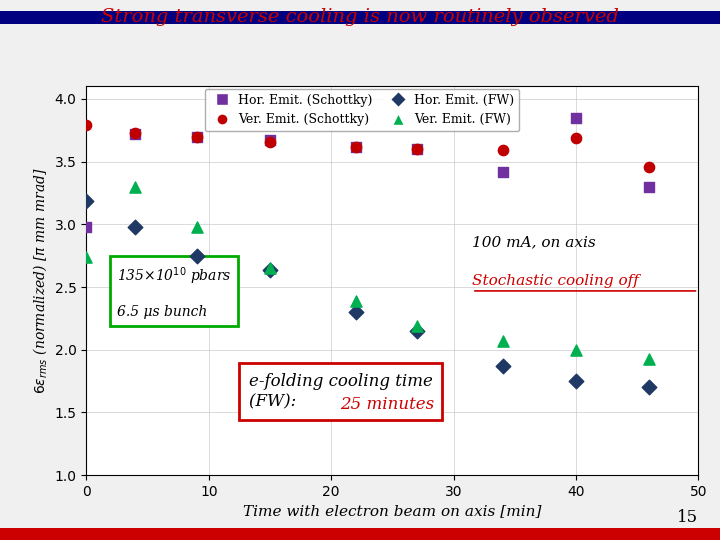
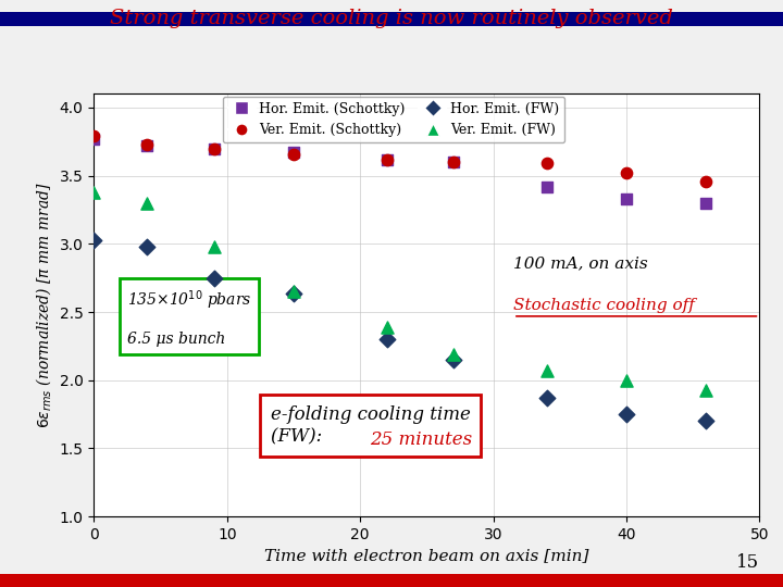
Hor. Emit. (Schottky)/0: 2.98 -> 3.77
Hor. Emit. (FW)/0: 3.19 -> 3.03
Ver. Emit. (FW)/0: 2.74 -> 3.38
Hor. Emit. (Schottky)/40: 3.85 -> 3.33
Ver. Emit. (Schottky)/40: 3.69 -> 3.52
